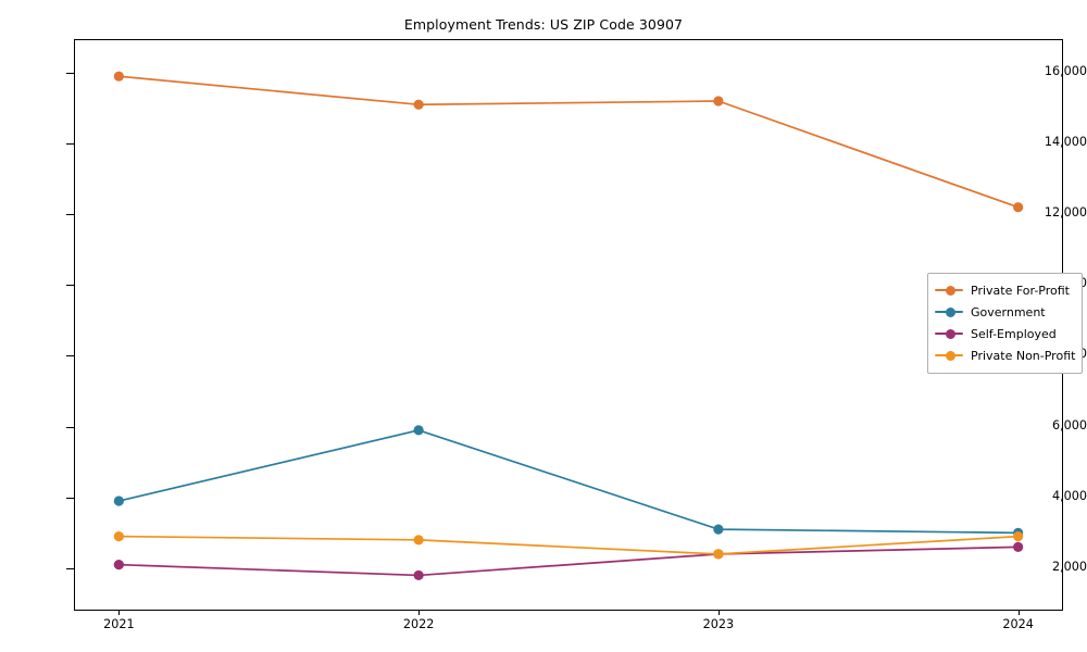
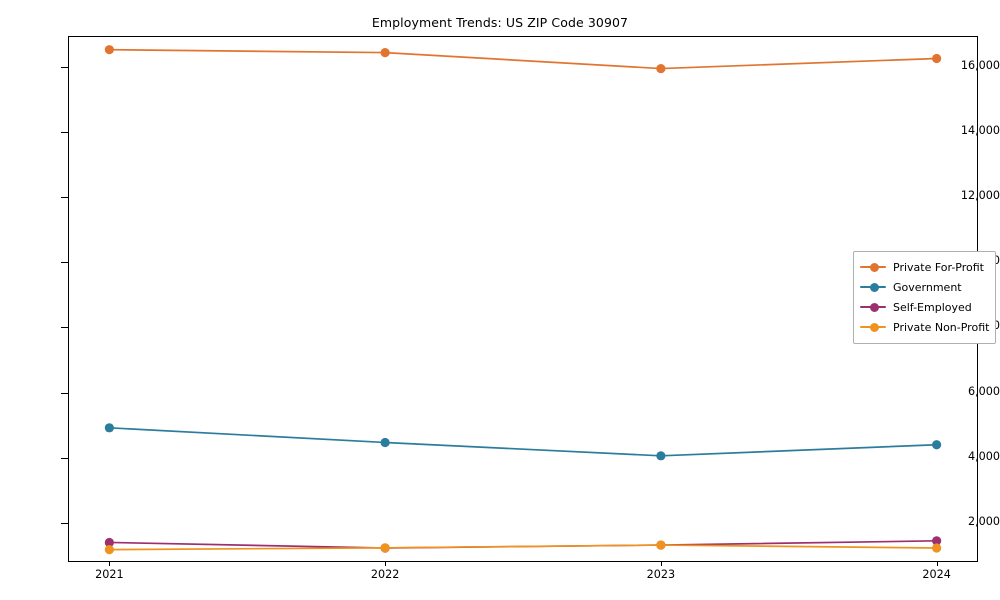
Private For-Profit/2021: 15900 -> 16500
Government/2021: 3900 -> 4900
Self-Employed/2021: 2100 -> 1400
Private Non-Profit/2021: 2900 -> 1200
Private For-Profit/2022: 15100 -> 16400
Government/2022: 5900 -> 4500
Self-Employed/2022: 1800 -> 1200
Private Non-Profit/2022: 2800 -> 1200
Private For-Profit/2023: 15200 -> 16000
Government/2023: 3100 -> 4100
Self-Employed/2023: 2400 -> 1300
Private Non-Profit/2023: 2400 -> 1300
Private For-Profit/2024: 12200 -> 16300
Government/2024: 3000 -> 4400
Self-Employed/2024: 2600 -> 1400
Private Non-Profit/2024: 2900 -> 1200
